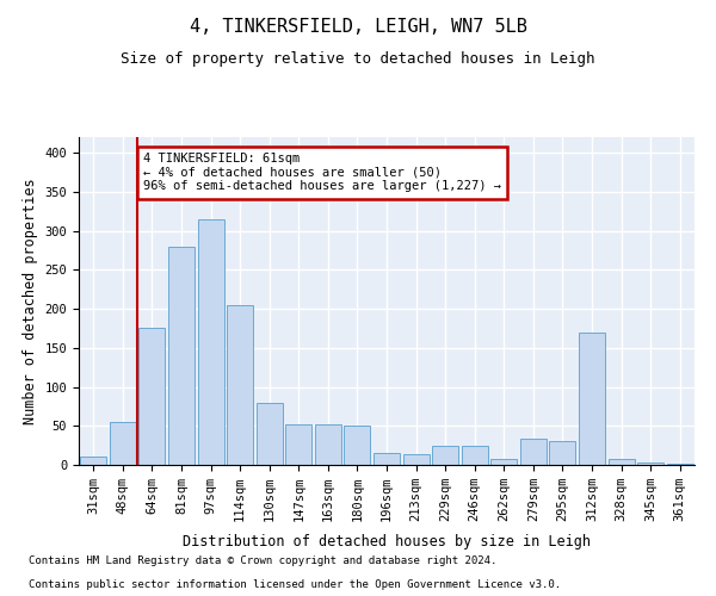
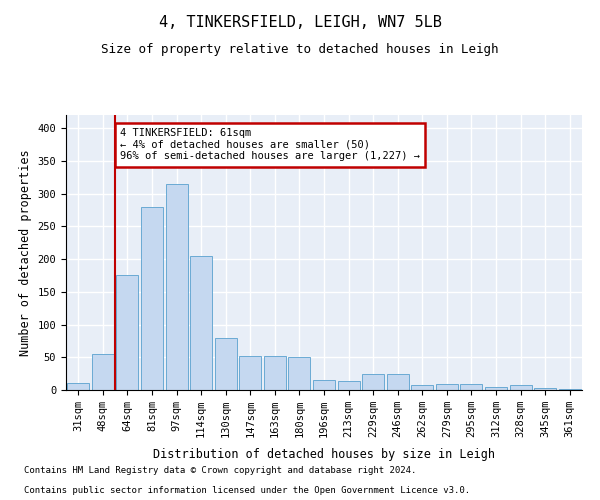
279sqm: 34 -> 9
295sqm: 30 -> 9
312sqm: 170 -> 5
